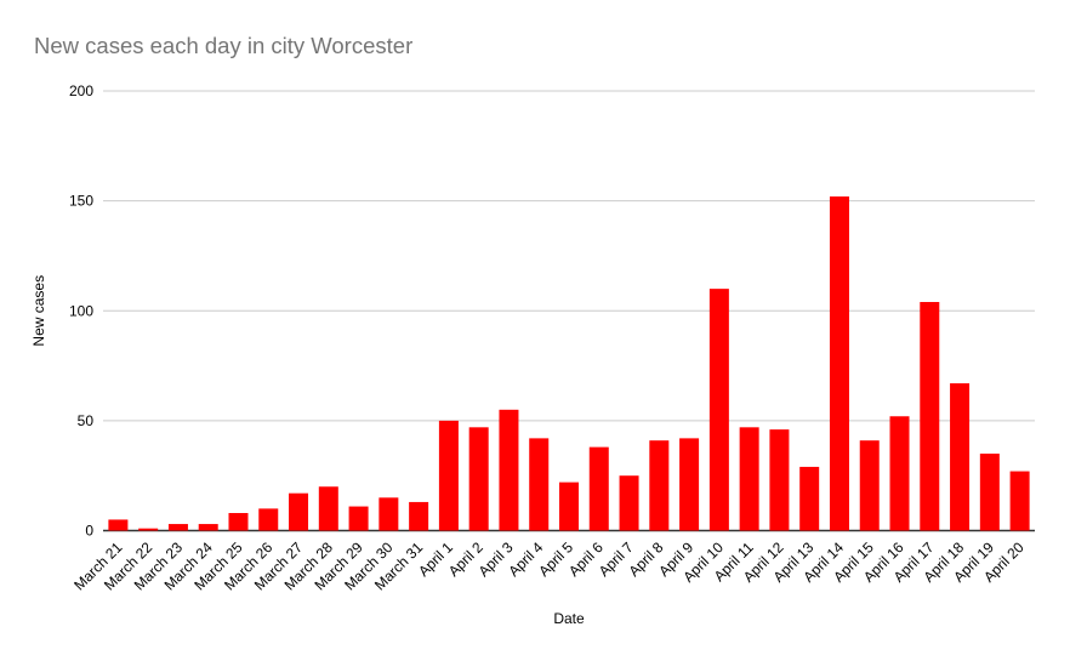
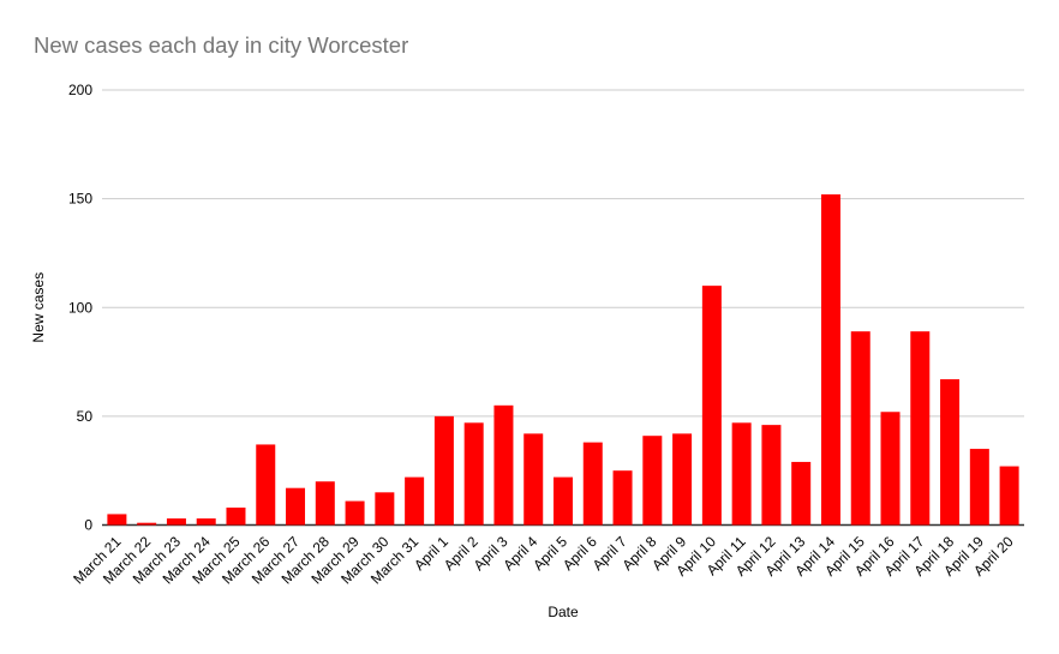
March 26: 10 -> 37
March 31: 13 -> 22
April 15: 41 -> 89
April 17: 104 -> 89
